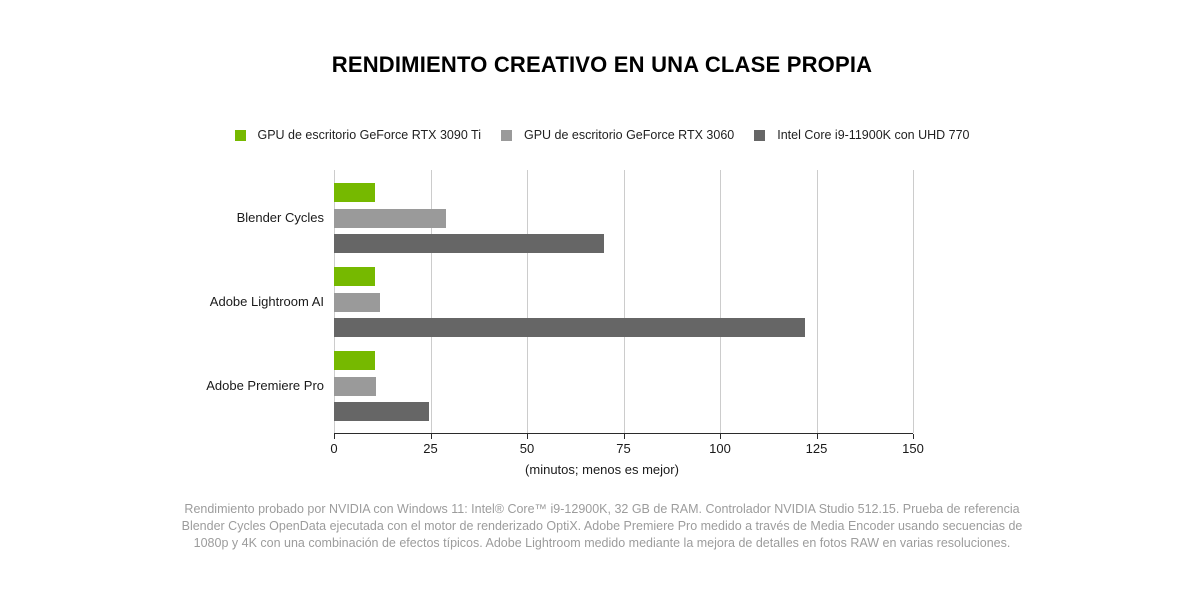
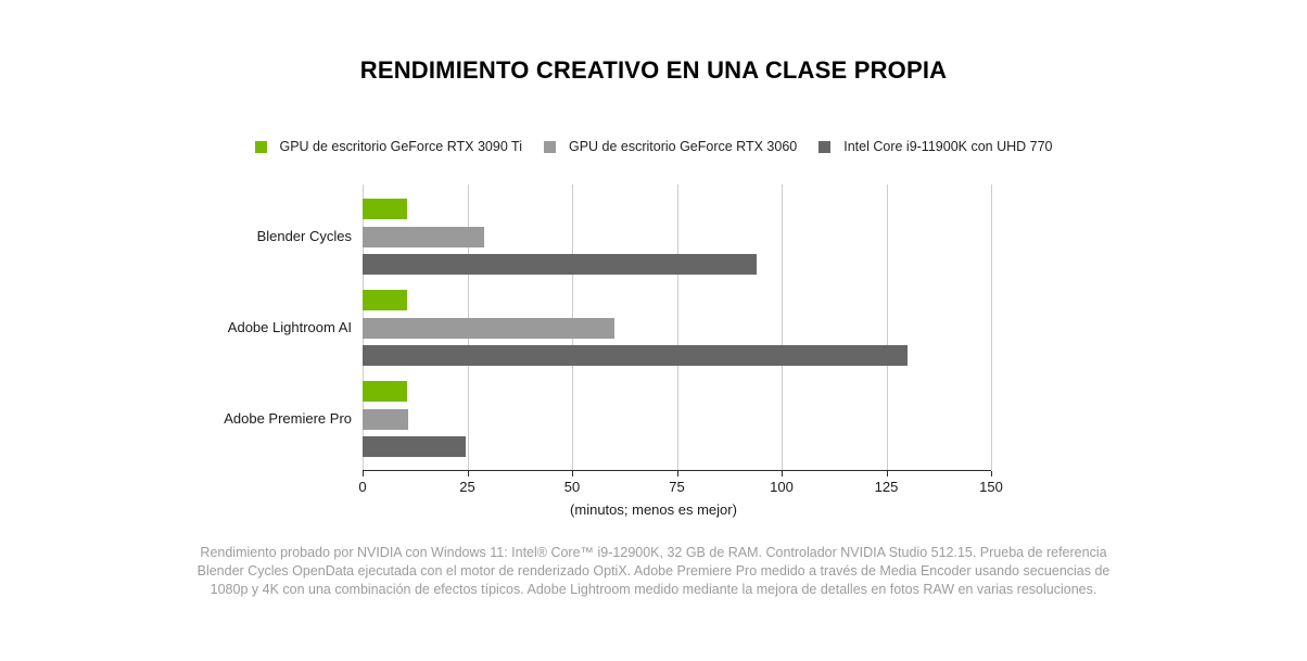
Intel Core i9-11900K con UHD 770/Blender Cycles: 70 -> 94
GPU de escritorio GeForce RTX 3060/Adobe Lightroom AI: 12 -> 60
Intel Core i9-11900K con UHD 770/Adobe Lightroom AI: 122 -> 130
